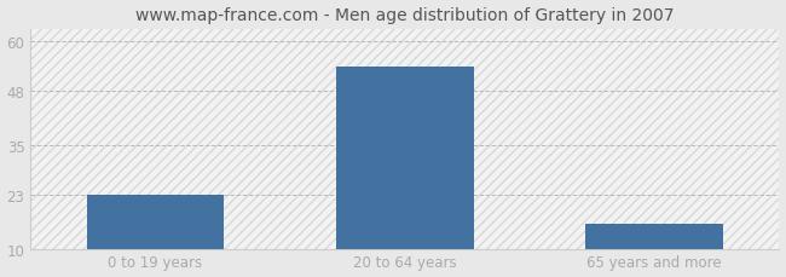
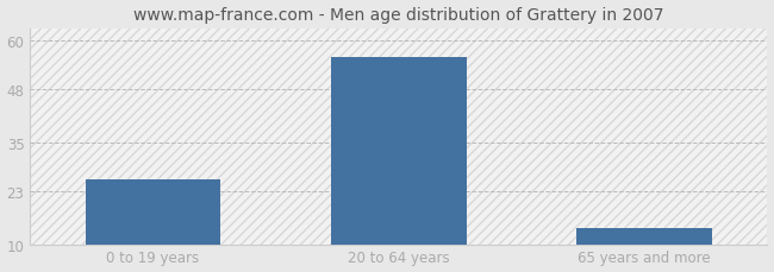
0 to 19 years: 23 -> 26
20 to 64 years: 54 -> 56
65 years and more: 16 -> 14
